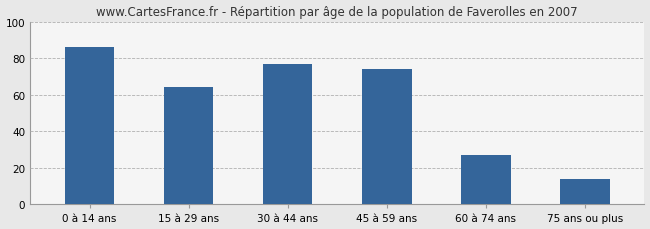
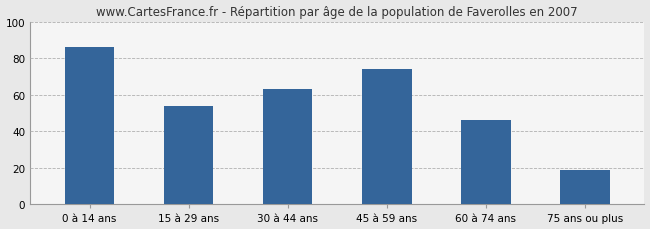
15 à 29 ans: 64 -> 54
30 à 44 ans: 77 -> 63
60 à 74 ans: 27 -> 46
75 ans ou plus: 14 -> 19
